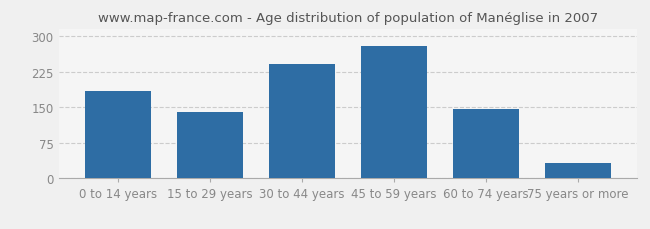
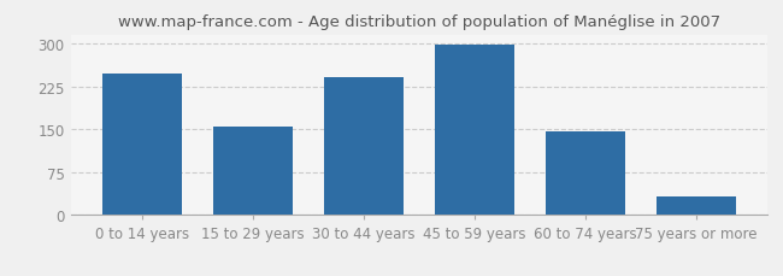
0 to 14 years: 185 -> 248
15 to 29 years: 140 -> 154
45 to 59 years: 280 -> 297
